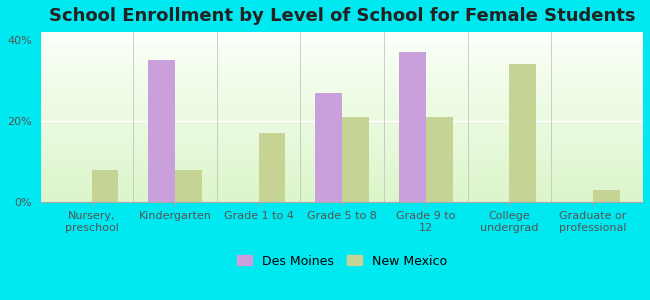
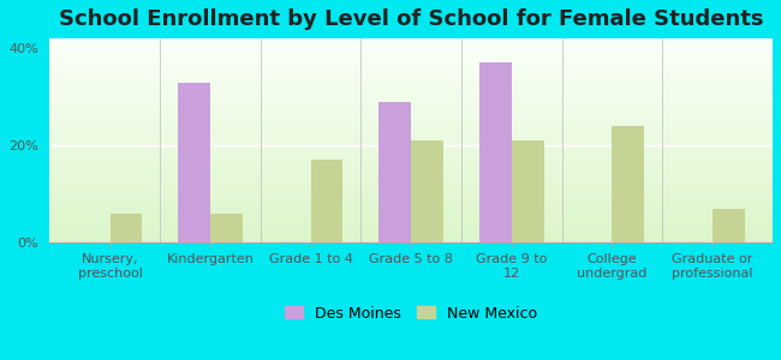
New Mexico/Nursery, preschool: 8% -> 6%
Des Moines/Kindergarten: 35% -> 33%
New Mexico/Kindergarten: 8% -> 6%
Des Moines/Grade 5 to 8: 27% -> 29%
New Mexico/College undergrad: 34% -> 24%
New Mexico/Graduate or professional: 3% -> 7%
